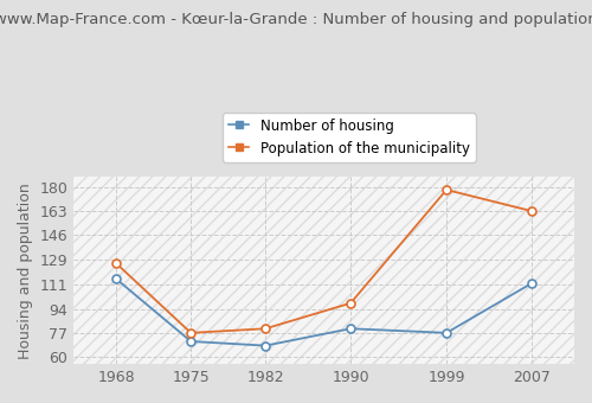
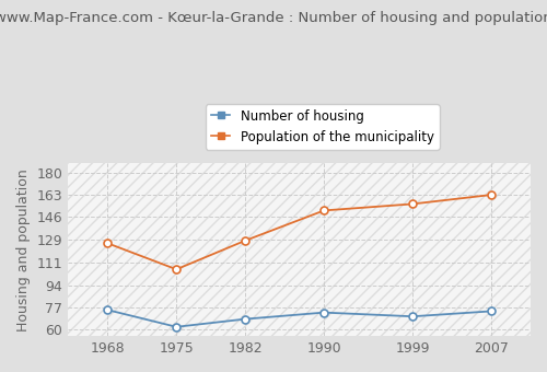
Number of housing/1968: 115 -> 75
Number of housing/1975: 71 -> 62
Population of the municipality/1975: 77 -> 106
Population of the municipality/1982: 80 -> 128
Number of housing/1990: 80 -> 73
Population of the municipality/1990: 98 -> 151
Number of housing/1999: 77 -> 70
Population of the municipality/1999: 178 -> 156
Number of housing/2007: 112 -> 74
